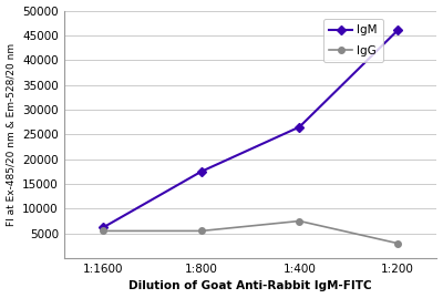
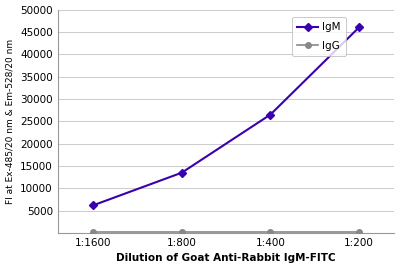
IgG/1:1600: 5500 -> 200
IgM/1:800: 17500 -> 13500
IgG/1:800: 5500 -> 200
IgG/1:400: 7500 -> 200
IgG/1:200: 3000 -> 200
